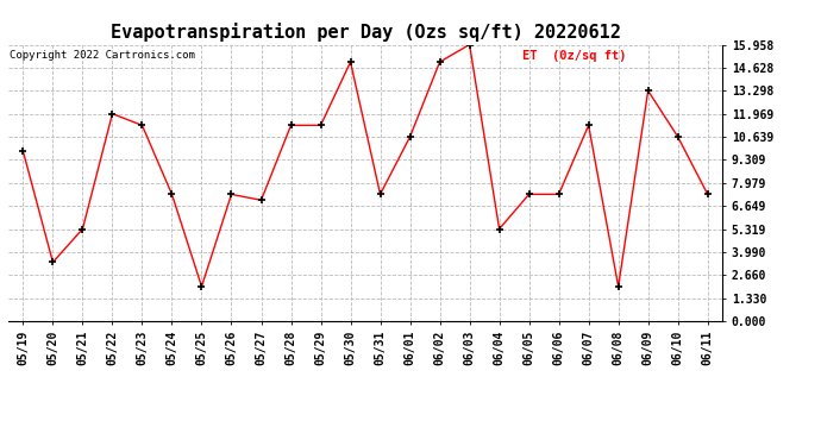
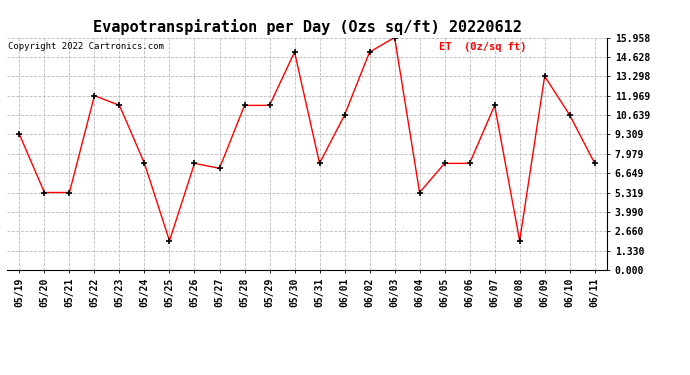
05/19: 9.8 -> 9.3
05/20: 3.4 -> 5.3
